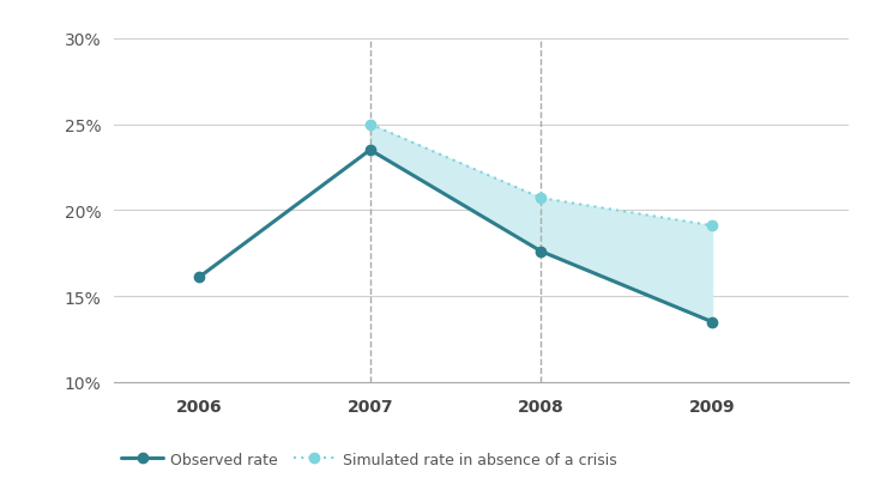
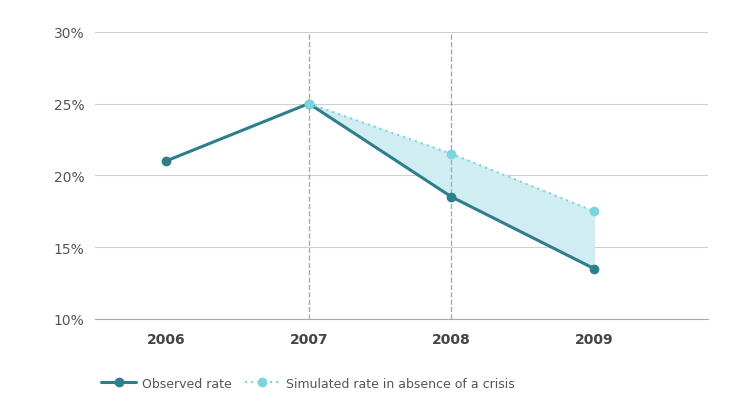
Observed rate/2006: 16.1% -> 21.0%
Observed rate/2007: 23.5% -> 25.0%
Observed rate/2008: 17.6% -> 18.5%
Simulated rate in absence of a crisis/2008: 20.7% -> 21.5%
Simulated rate in absence of a crisis/2009: 19.1% -> 17.5%
